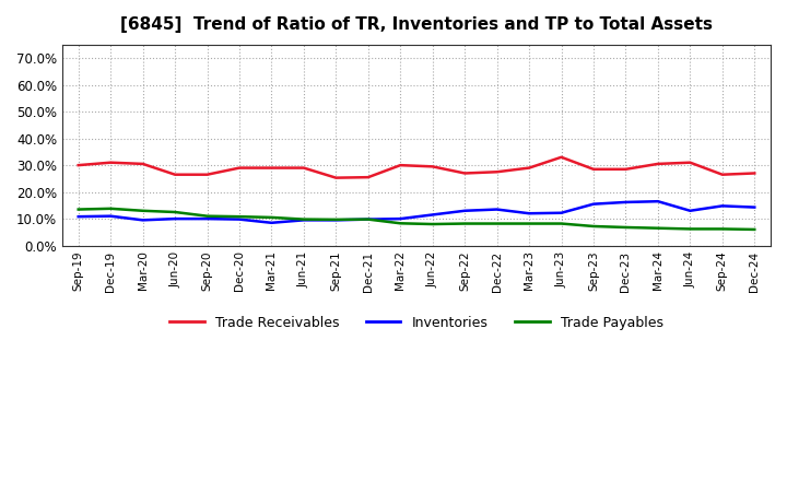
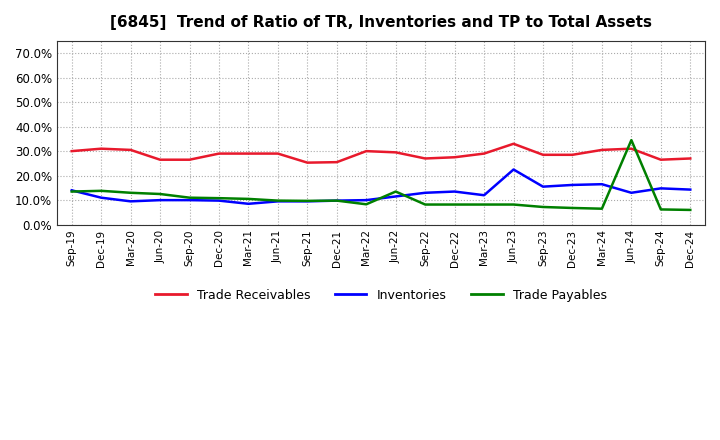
Inventories/Sep-19: 10.8% -> 14.0%
Trade Payables/Jun-22: 8.0% -> 13.5%
Inventories/Jun-23: 12.2% -> 22.5%
Trade Payables/Jun-24: 6.2% -> 34.5%
